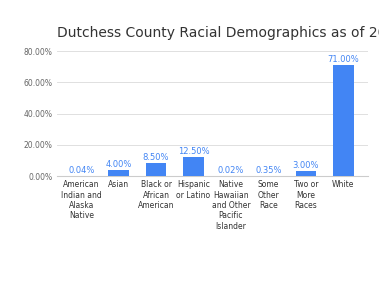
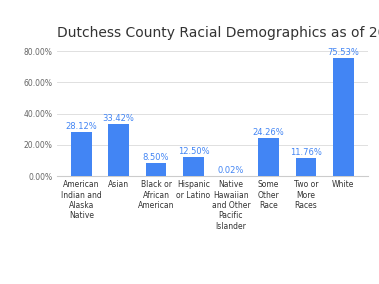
American Indian and Alaska Native: 0.04% -> 28.12%
Asian: 4.00% -> 33.42%
Some Other Race: 0.35% -> 24.26%
Two or More Races: 3.00% -> 11.76%
White: 71.00% -> 75.53%
